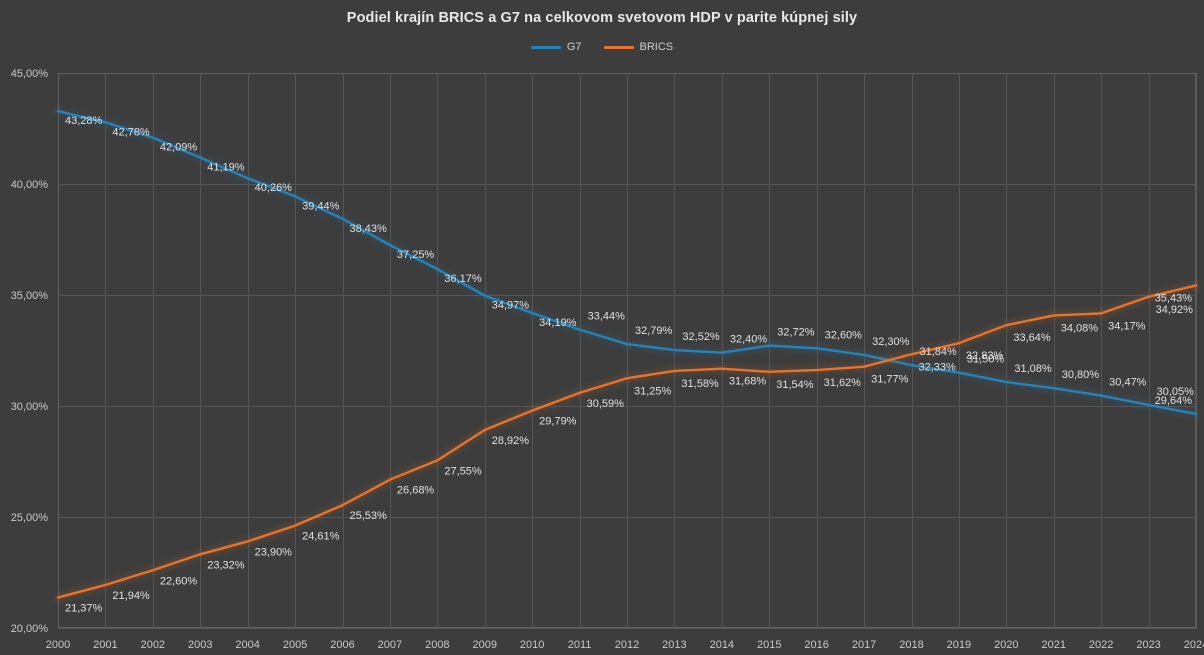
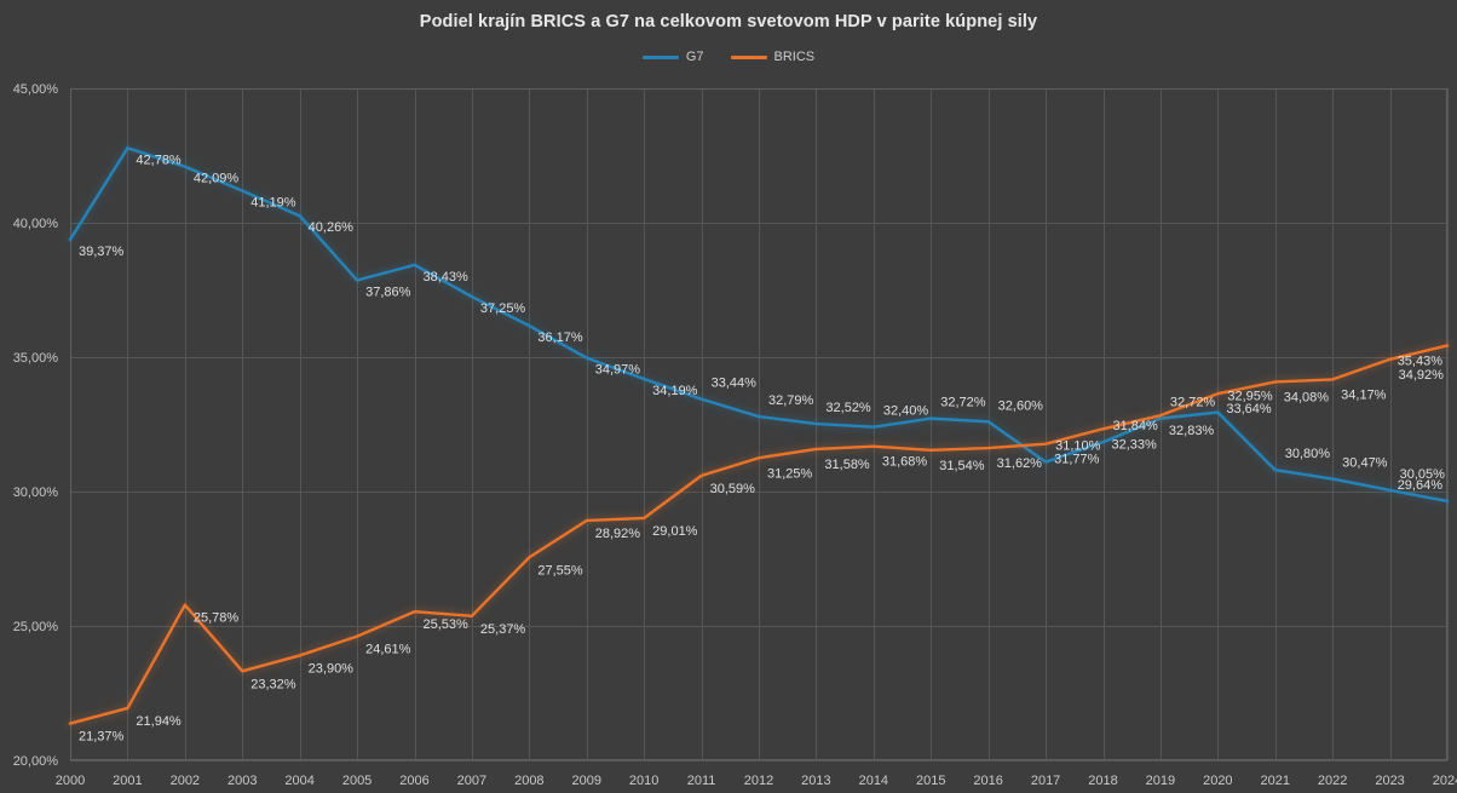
G7/2000: 43,28% -> 39,37%
BRICS/2002: 22,60% -> 25,78%
G7/2005: 39,44% -> 37,86%
BRICS/2007: 26,68% -> 25,37%
BRICS/2010: 29,79% -> 29,01%
G7/2017: 32,30% -> 31,10%
G7/2019: 31,50% -> 32,72%
G7/2020: 31,08% -> 32,95%
